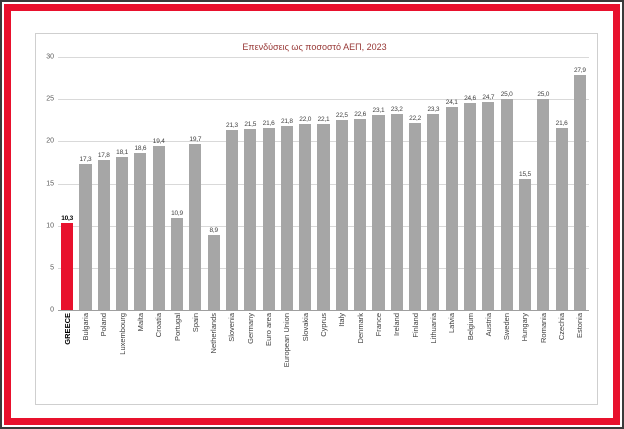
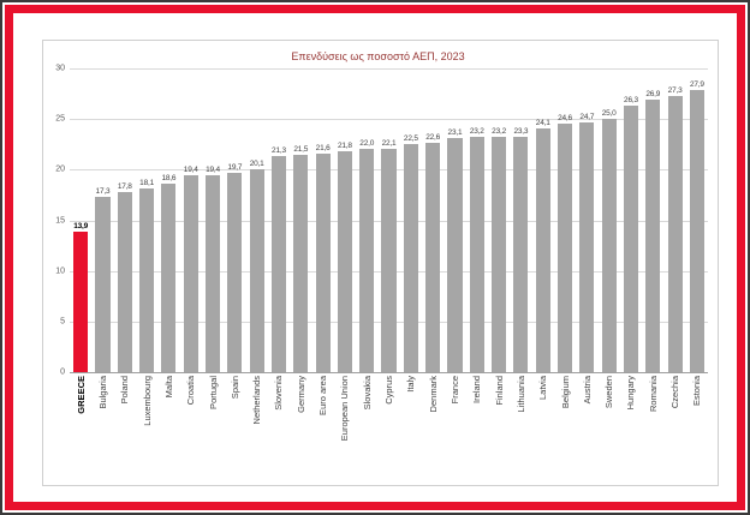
GREECE: 10,3 -> 13,9
Portugal: 10,9 -> 19,4
Netherlands: 8,9 -> 20,1
Finland: 22,2 -> 23,2
Hungary: 15,5 -> 26,3
Romania: 25,0 -> 26,9
Czechia: 21,6 -> 27,3
